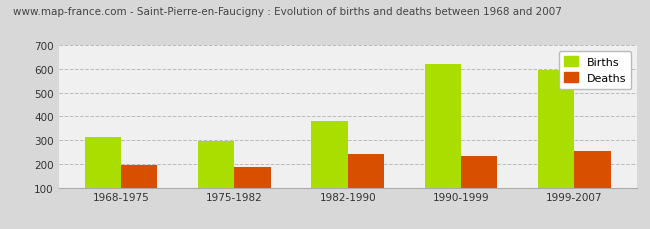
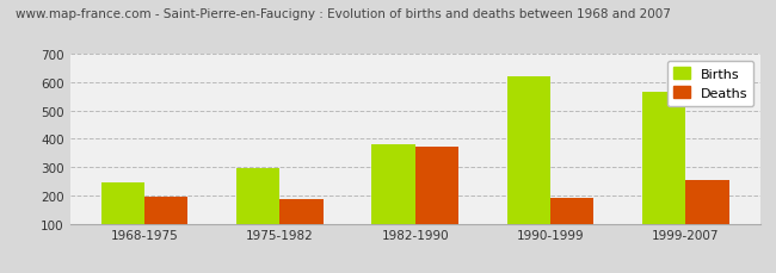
Births/1968-1975: 312 -> 245
Deaths/1982-1990: 242 -> 370
Deaths/1990-1999: 232 -> 190
Births/1999-2007: 596 -> 565
